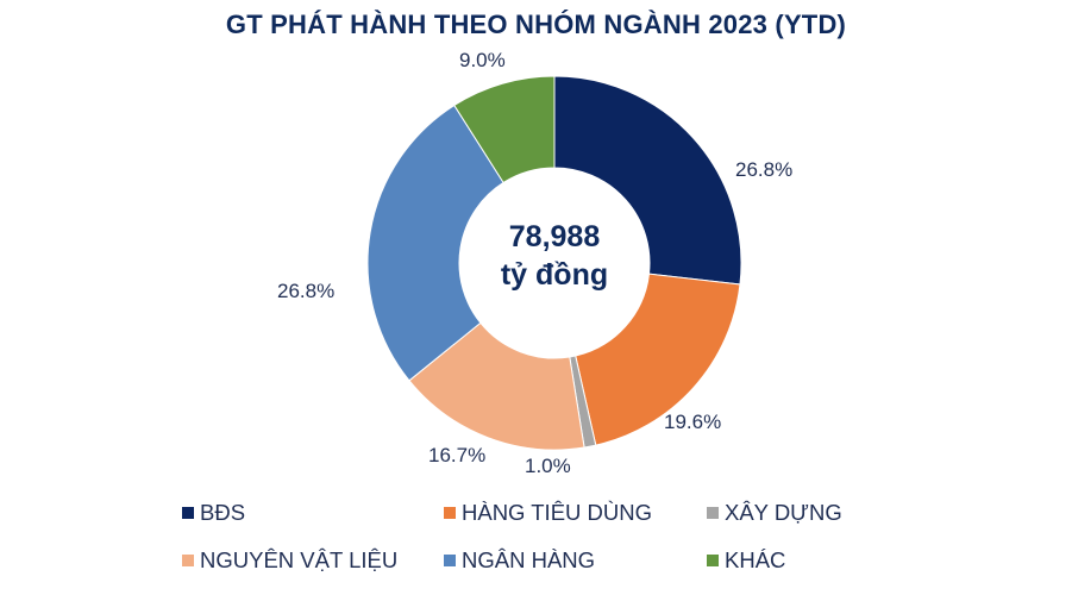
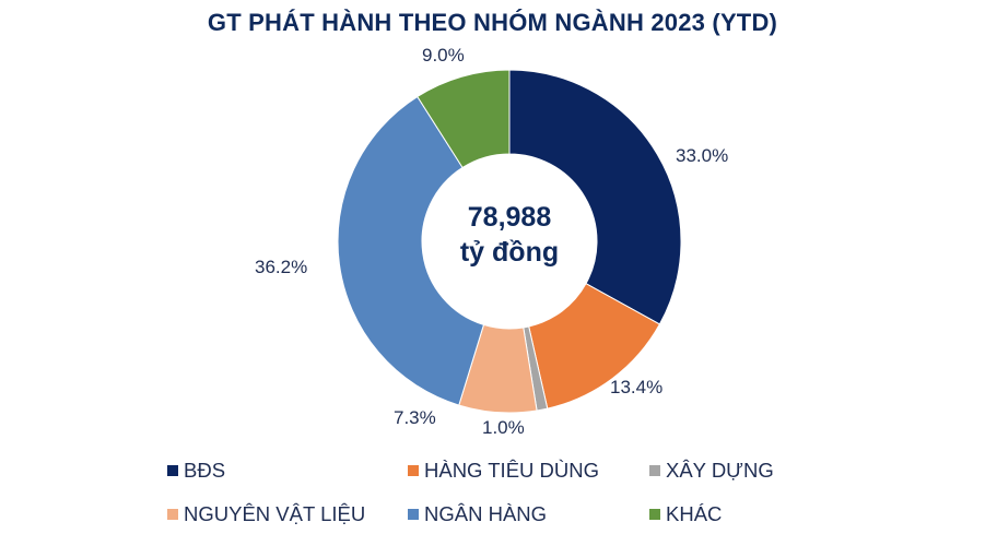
BĐS: 26.8% -> 33.0%
HÀNG TIÊU DÙNG: 19.6% -> 13.4%
NGUYÊN VẬT LIỆU: 16.7% -> 7.3%
NGÂN HÀNG: 26.8% -> 36.2%
